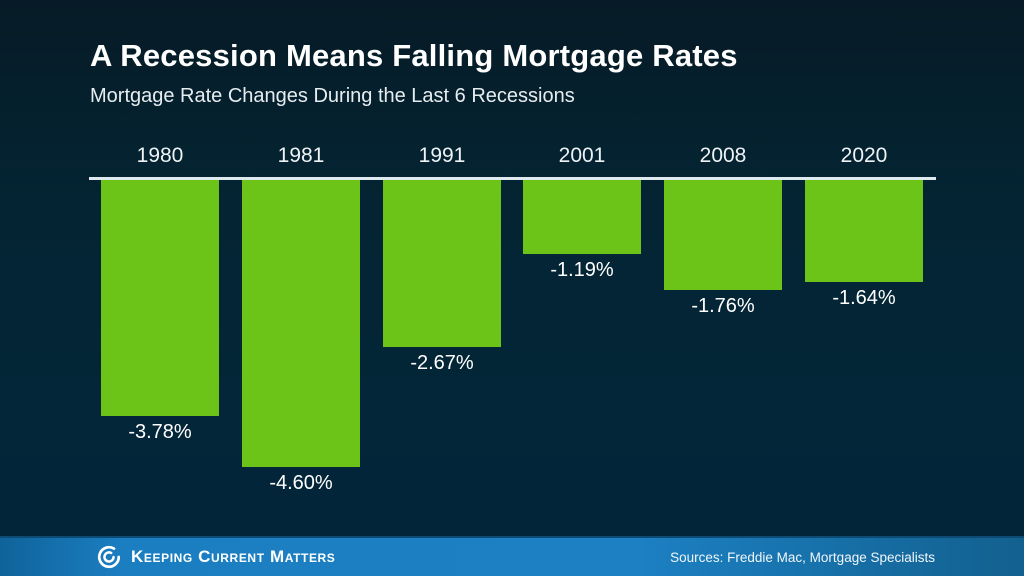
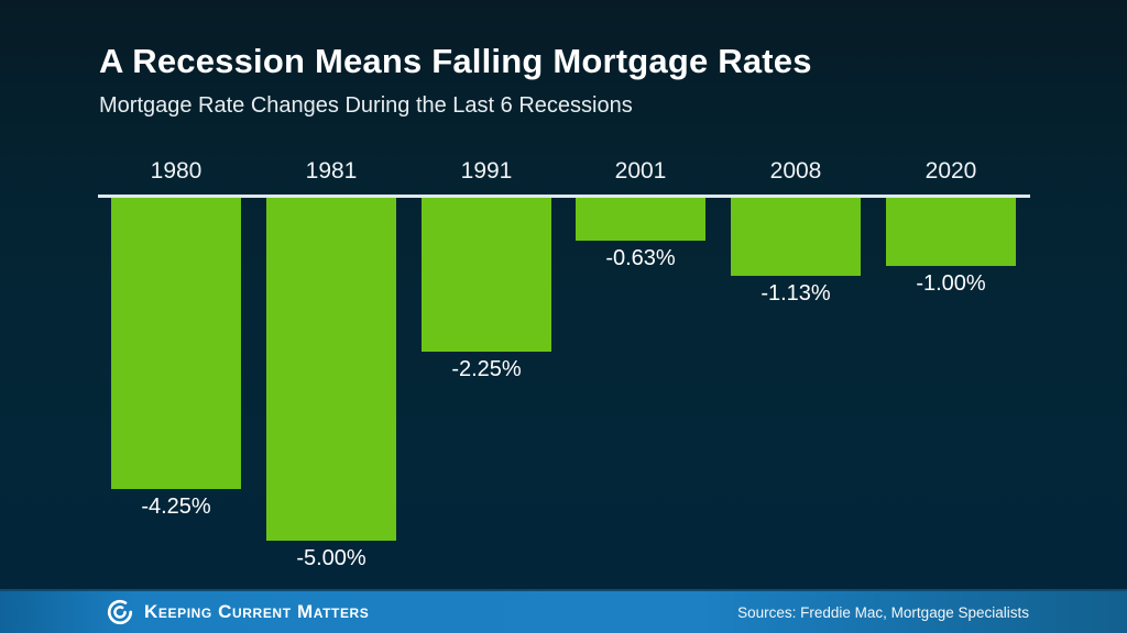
1980: -3.78% -> -4.25%
1981: -4.60% -> -5.00%
1991: -2.67% -> -2.25%
2001: -1.19% -> -0.63%
2008: -1.76% -> -1.13%
2020: -1.64% -> -1.00%
